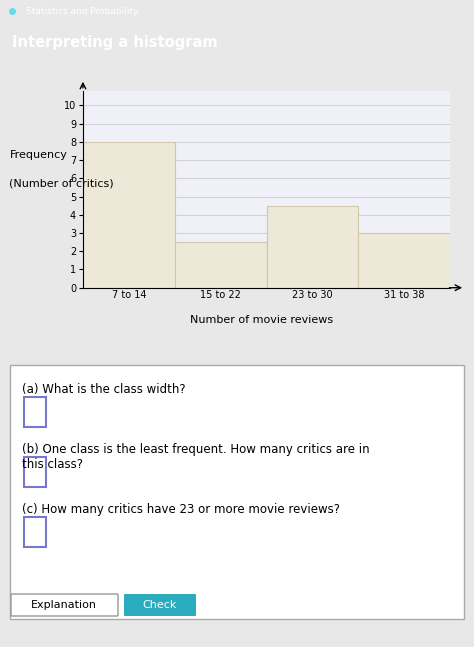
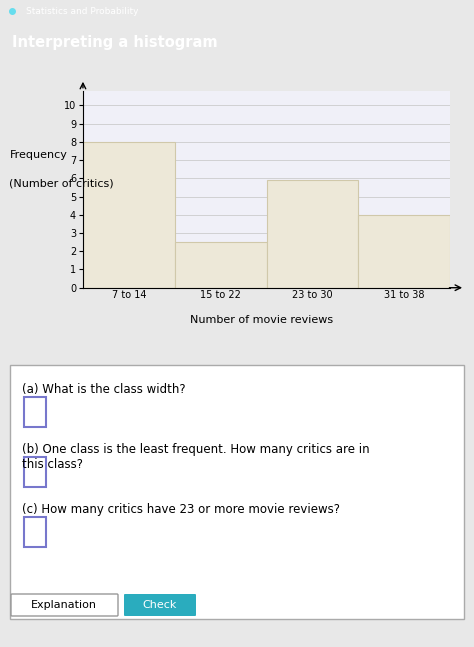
23 to 30: 4.5 -> 5.9
31 to 38: 3.0 -> 4.0
